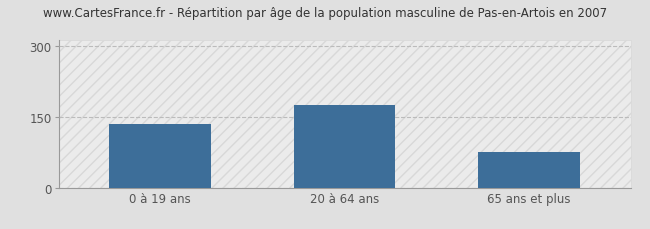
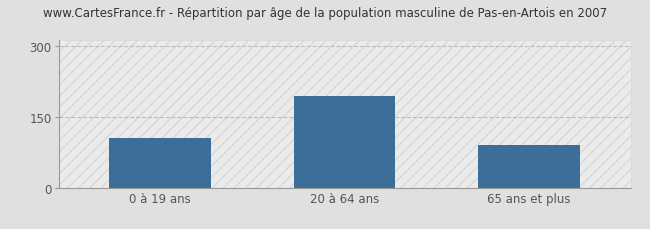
0 à 19 ans: 135 -> 105
20 à 64 ans: 176 -> 195
65 ans et plus: 75 -> 90
